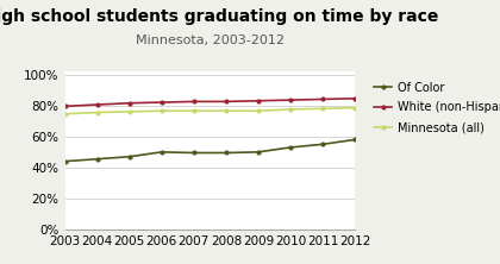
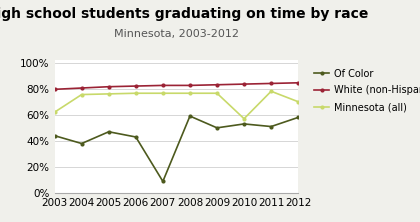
Minnesota (all)/2003: 74% -> 62%
Of Color/2004: 46% -> 38%
Of Color/2006: 50% -> 43%
Of Color/2007: 49% -> 9%
Of Color/2008: 49% -> 59%
Minnesota (all)/2010: 78% -> 57%
Of Color/2011: 55% -> 51%
Minnesota (all)/2012: 79% -> 70%
